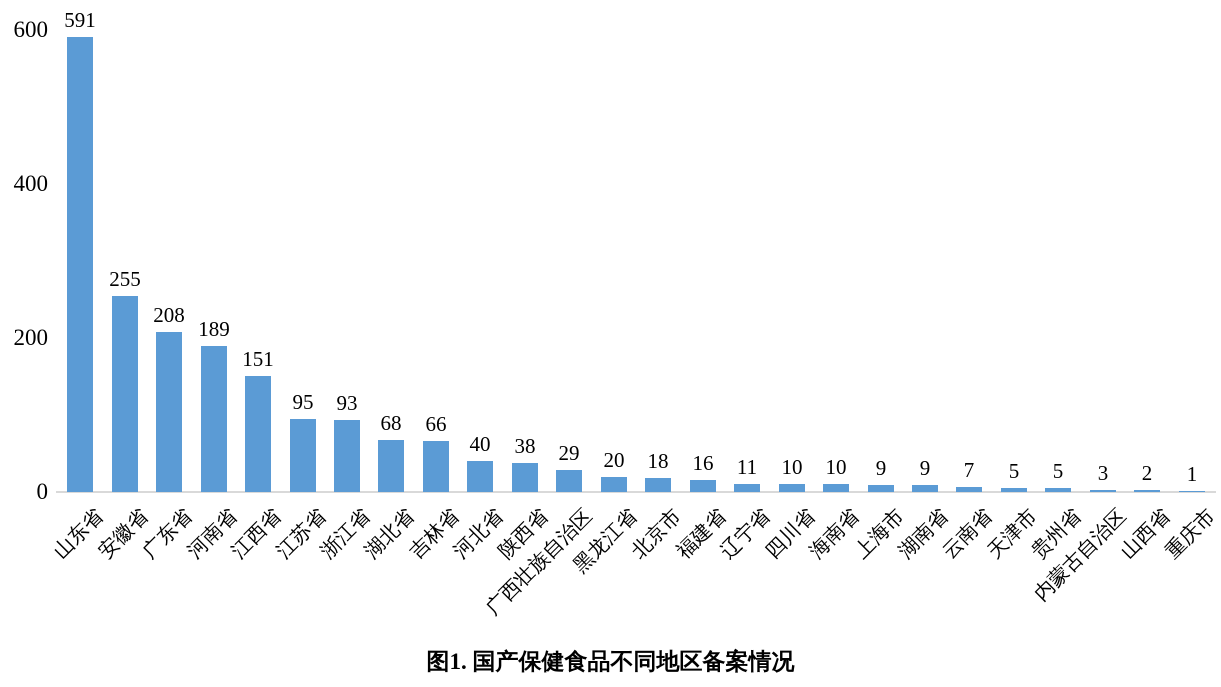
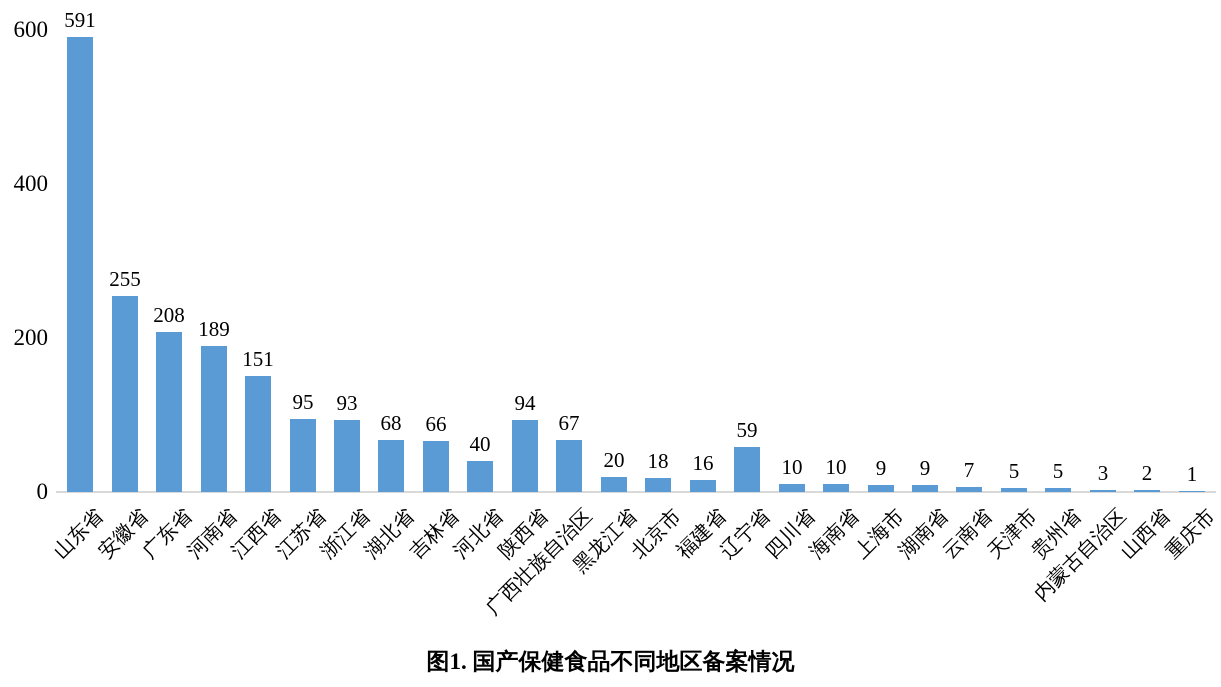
陕西省: 38 -> 94
广西壮族自治区: 29 -> 67
辽宁省: 11 -> 59
